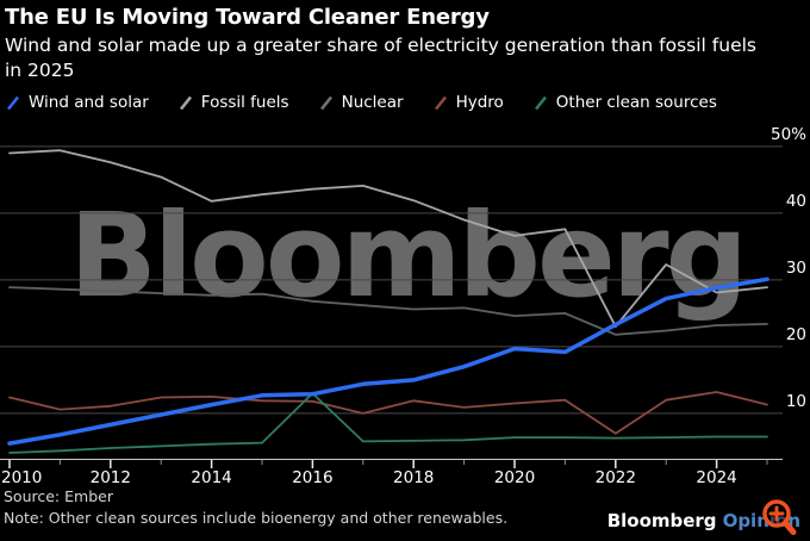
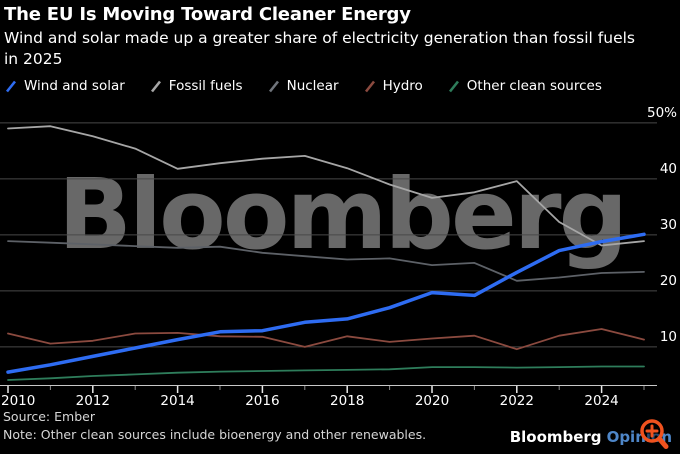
Other clean sources/2016: 13% -> 6%
Fossil fuels/2022: 23% -> 40%
Hydro/2022: 7% -> 10%
